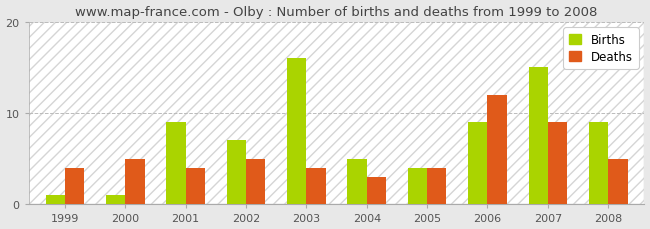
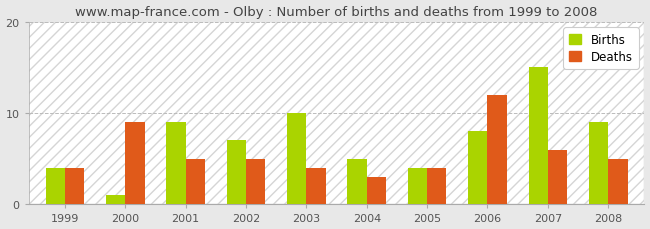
Births/1999: 1 -> 4
Deaths/2000: 5 -> 9
Deaths/2001: 4 -> 5
Births/2003: 16 -> 10
Births/2006: 9 -> 8
Deaths/2007: 9 -> 6
